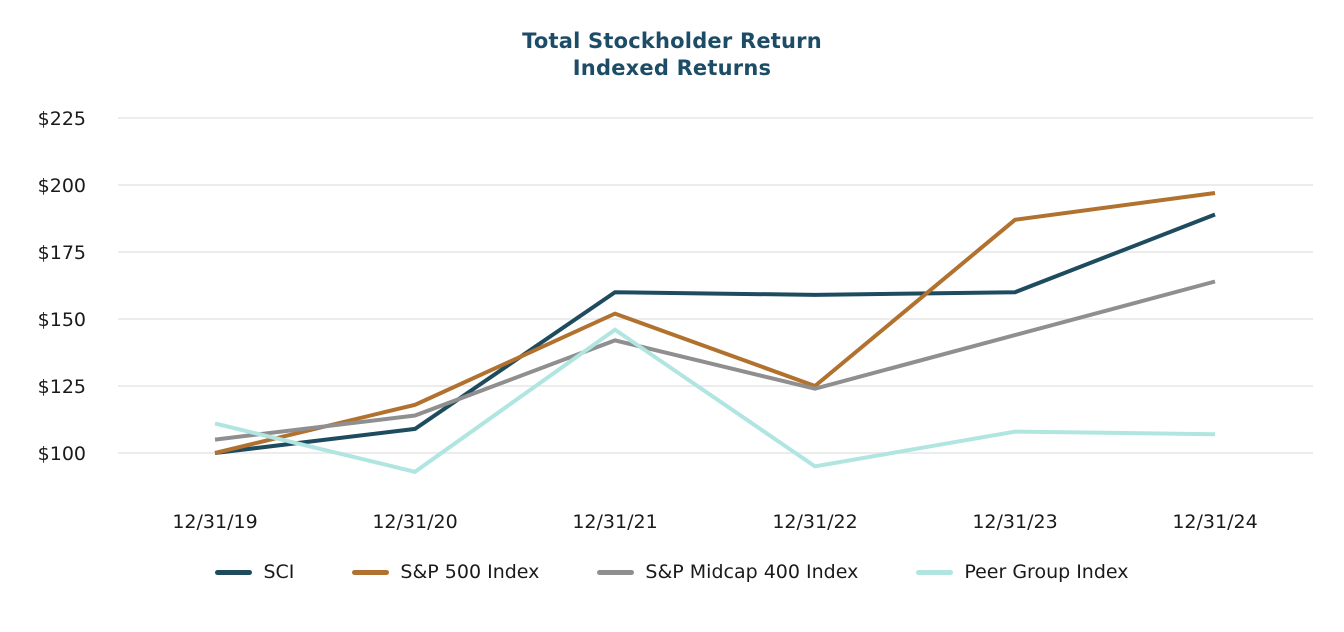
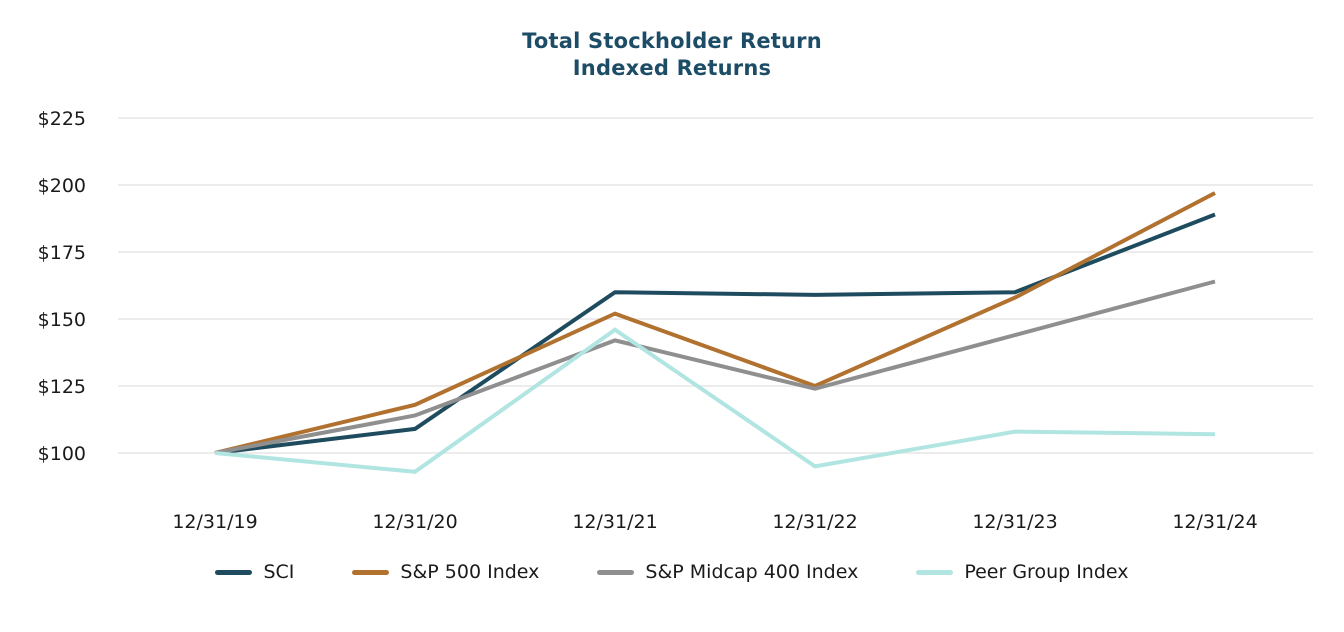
S&P Midcap 400 Index/12/31/19: $105 -> $100
Peer Group Index/12/31/19: $111 -> $100
S&P 500 Index/12/31/23: $187 -> $158
